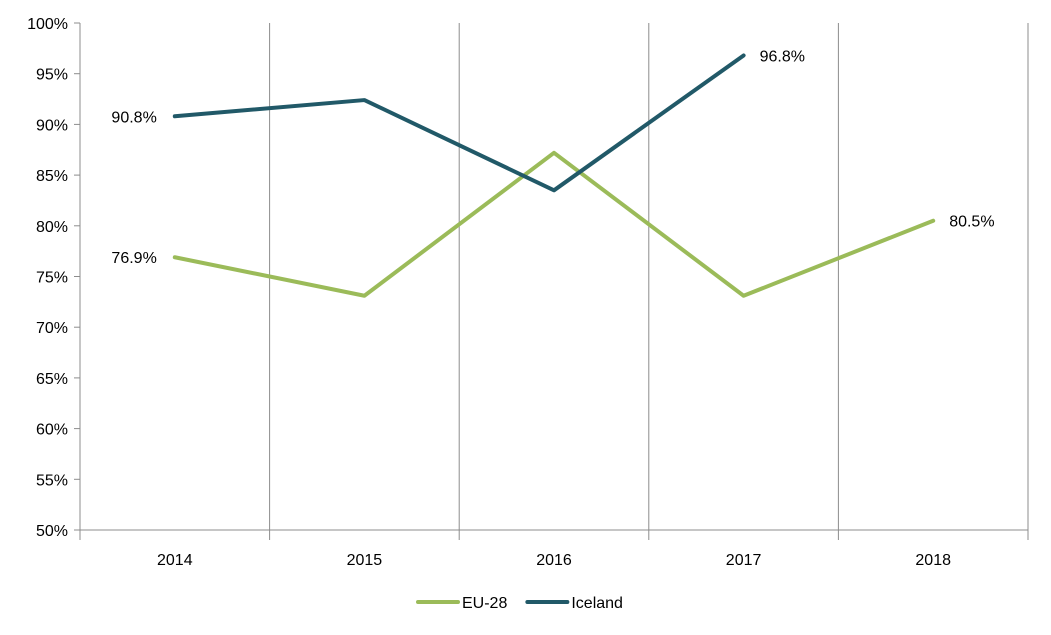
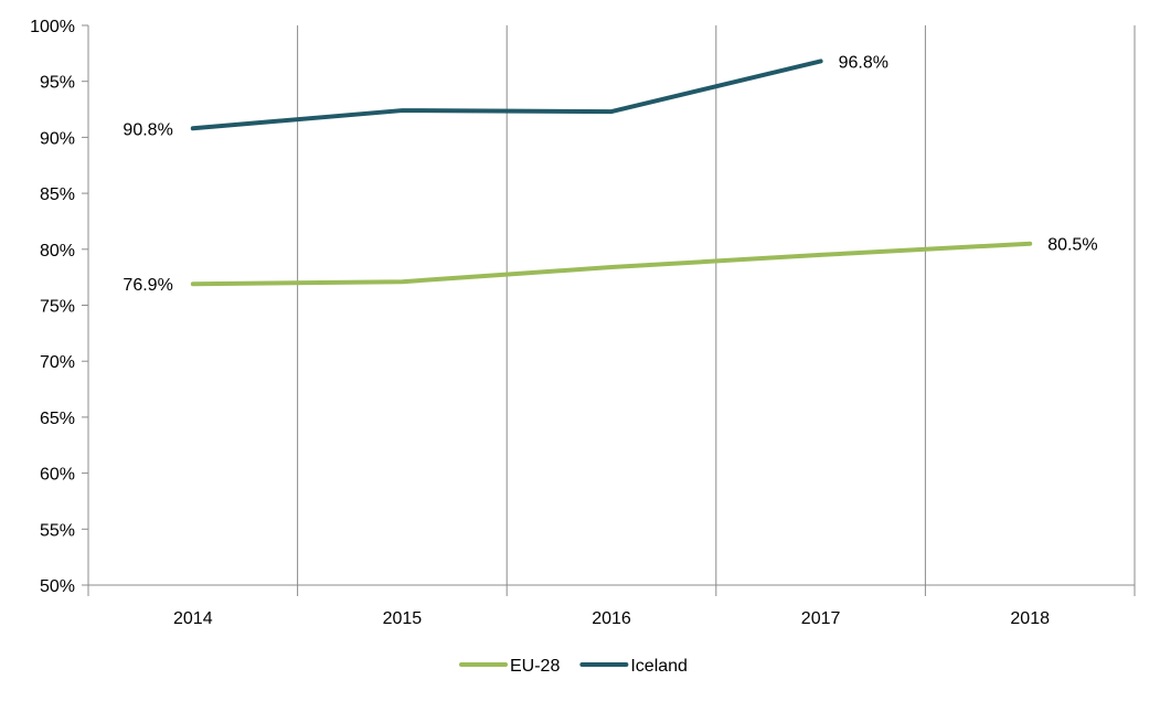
EU-28/2015: 73.1% -> 77.1%
EU-28/2016: 87.2% -> 78.4%
Iceland/2016: 83.5% -> 92.3%
EU-28/2017: 73.1% -> 79.5%
